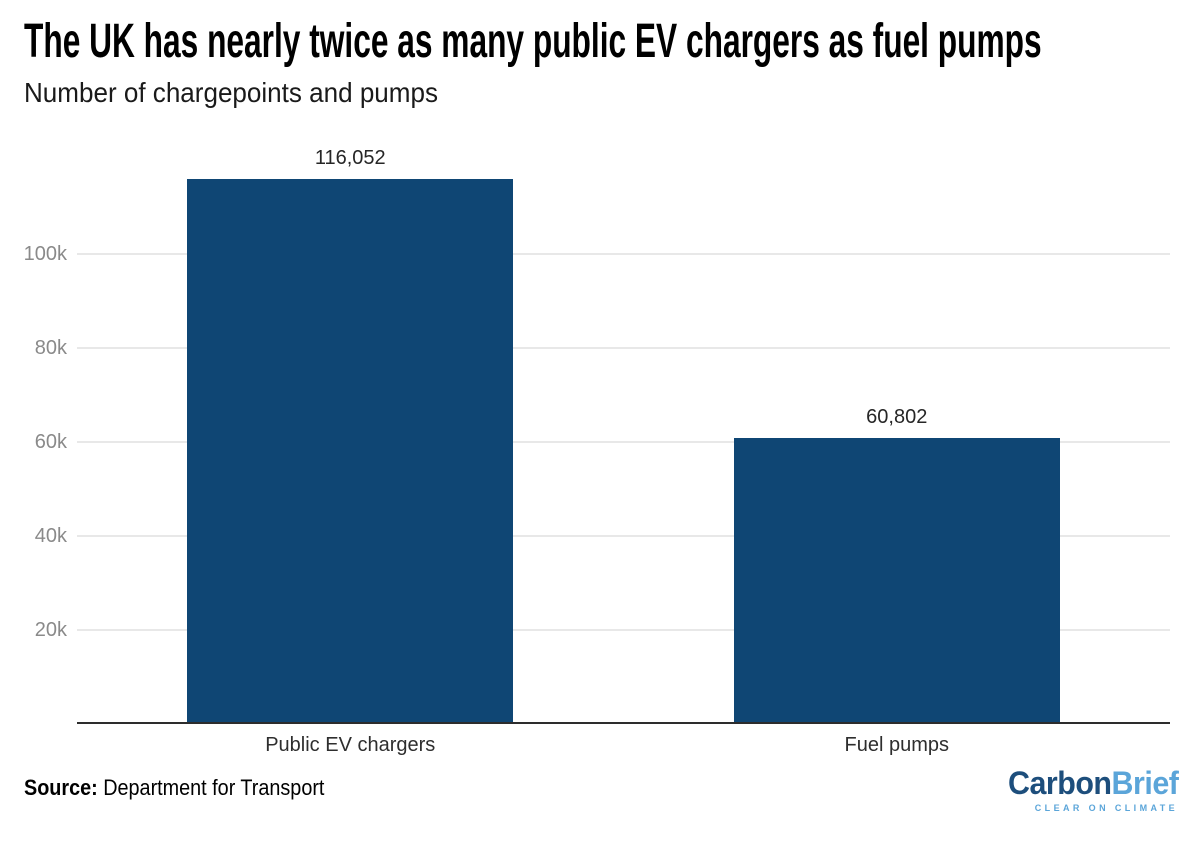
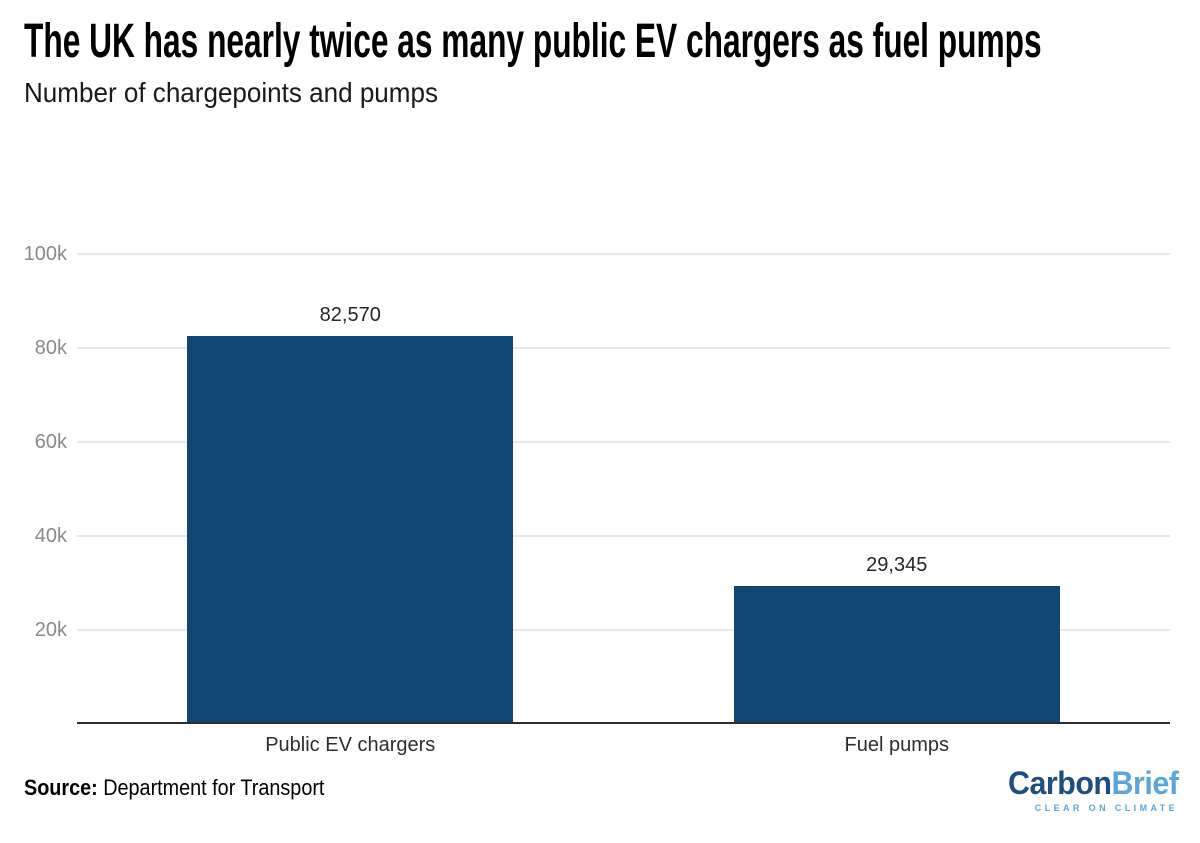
Public EV chargers: 116,052 -> 82,570
Fuel pumps: 60,802 -> 29,345
